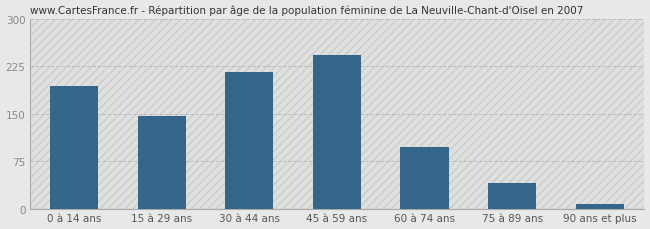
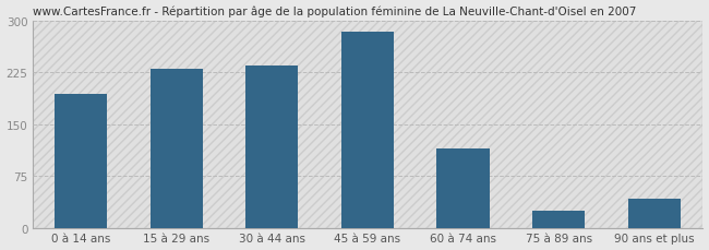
15 à 29 ans: 146 -> 230
30 à 44 ans: 215 -> 234
45 à 59 ans: 242 -> 284
60 à 74 ans: 98 -> 114
75 à 89 ans: 40 -> 24
90 ans et plus: 8 -> 42
